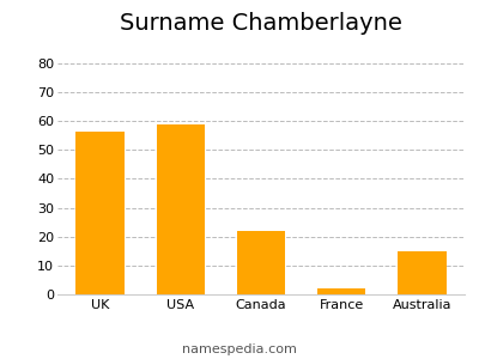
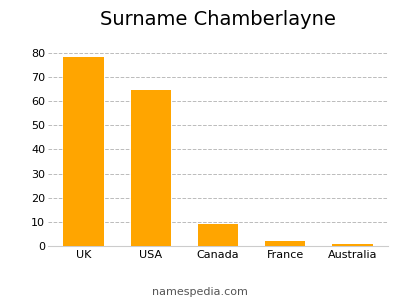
UK: 56.5 -> 78.5
USA: 59.0 -> 64.5
Canada: 22.0 -> 9.0
Australia: 15.0 -> 1.0
